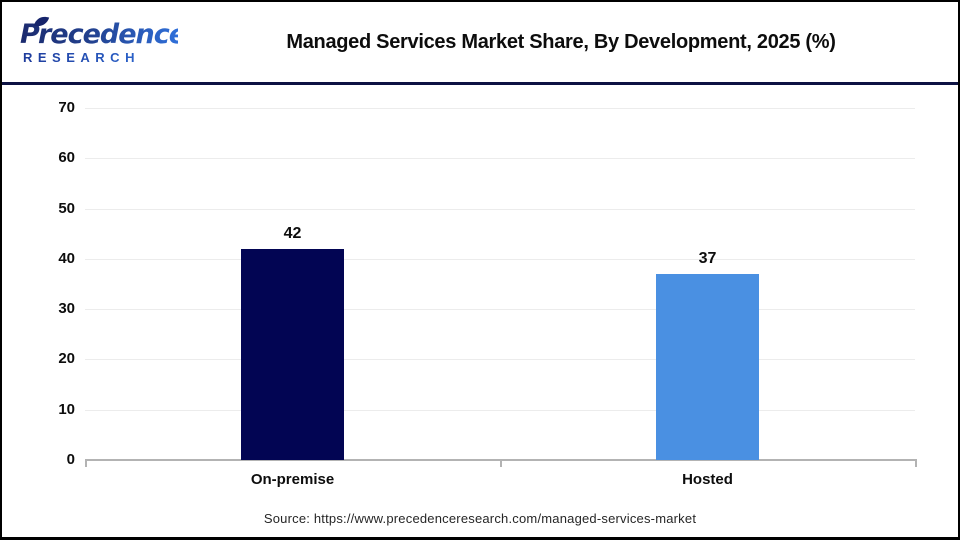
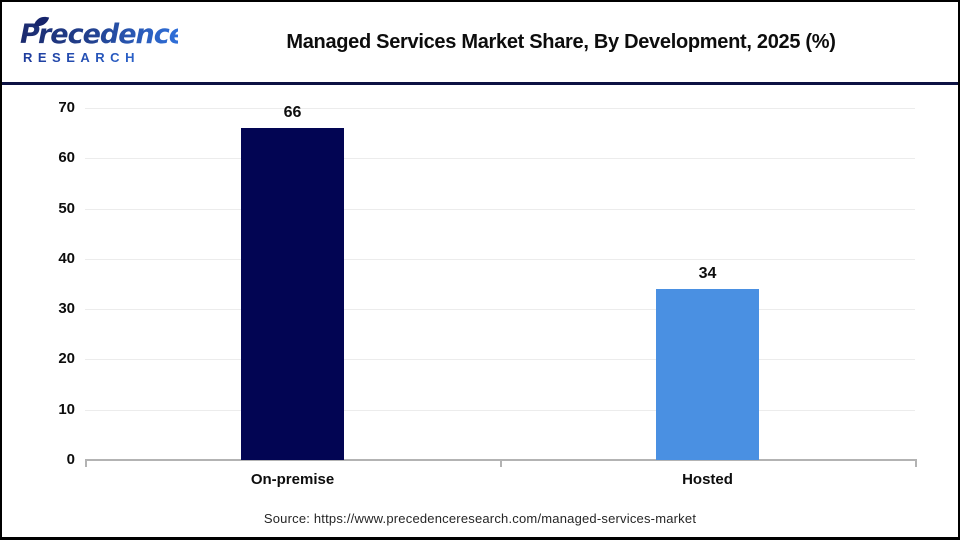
On-premise: 42 -> 66
Hosted: 37 -> 34
